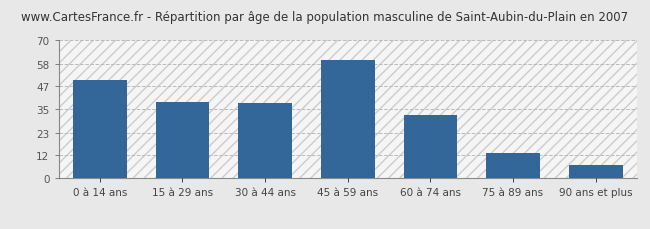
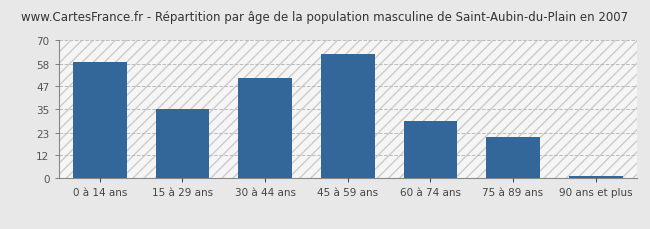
0 à 14 ans: 50 -> 59
15 à 29 ans: 39 -> 35
30 à 44 ans: 38 -> 51
45 à 59 ans: 60 -> 63
60 à 74 ans: 32 -> 29
75 à 89 ans: 13 -> 21
90 ans et plus: 7 -> 1
